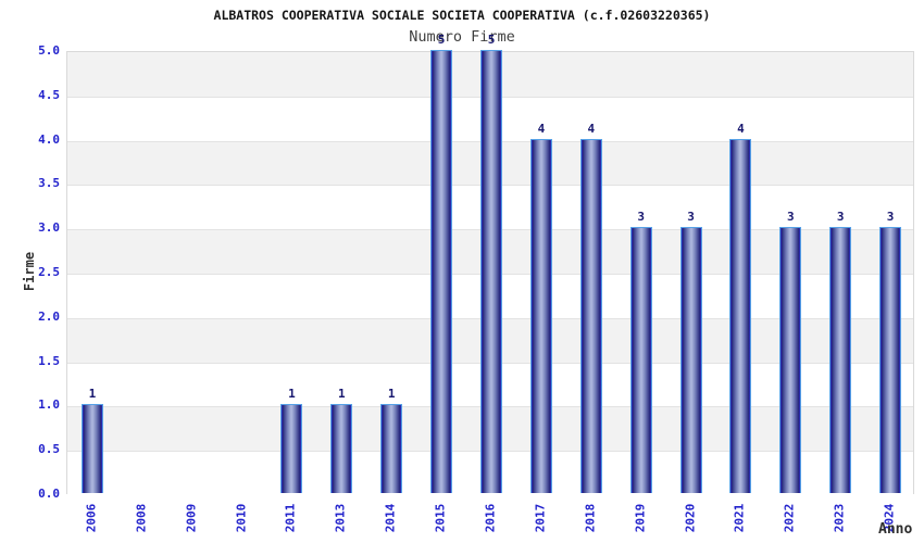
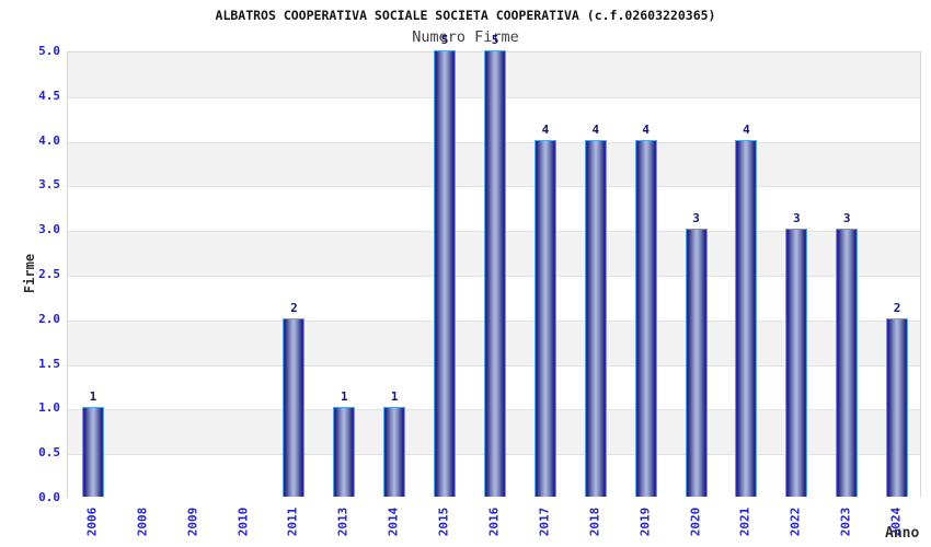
2011: 1 -> 2
2019: 3 -> 4
2024: 3 -> 2
